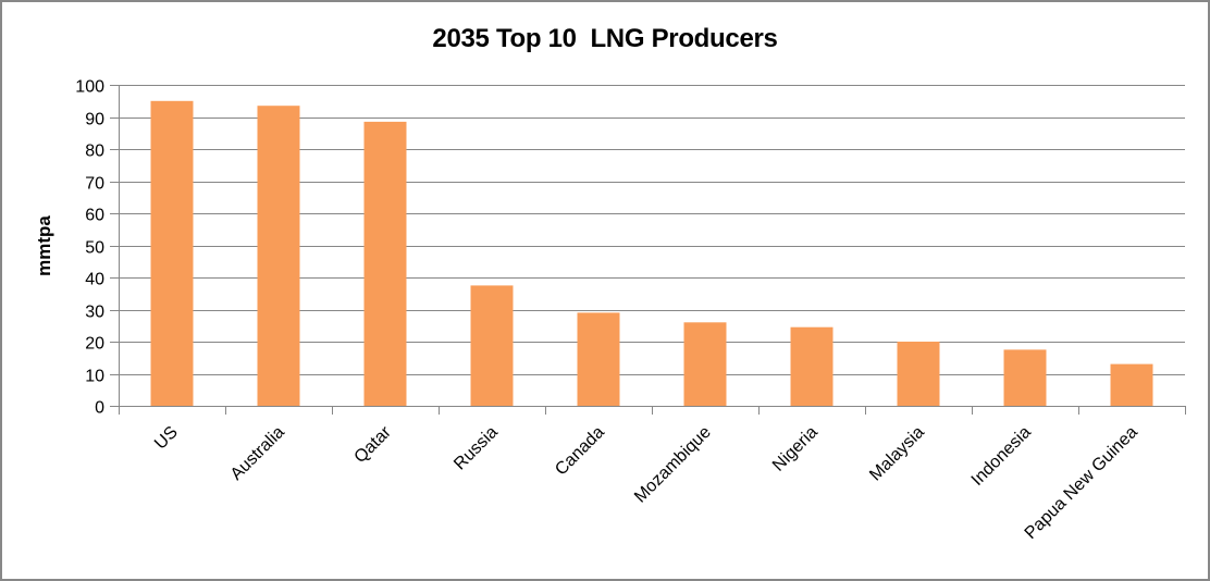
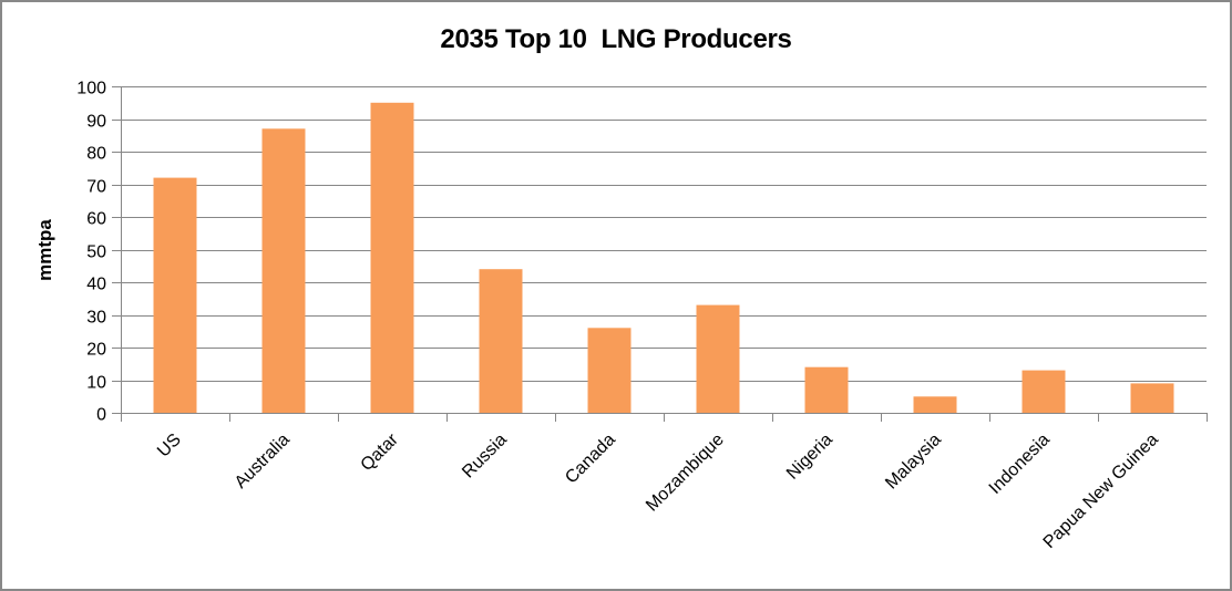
US: 95 -> 72
Australia: 94 -> 87
Qatar: 88 -> 95
Russia: 38 -> 44
Canada: 29 -> 26
Mozambique: 26 -> 33
Nigeria: 24 -> 14
Malaysia: 20 -> 5
Indonesia: 18 -> 13
Papua New Guinea: 13 -> 9
